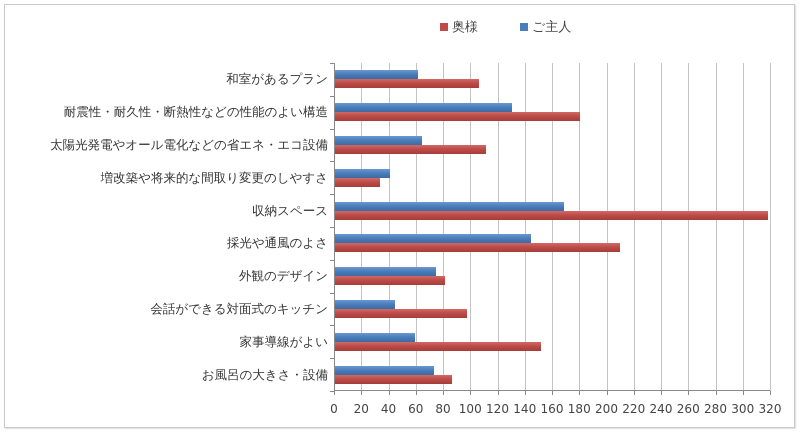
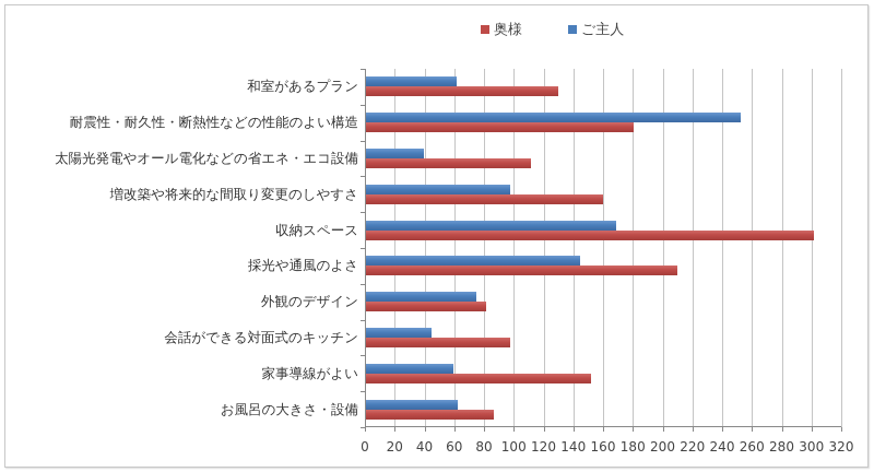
奥様/和室があるプラン: 106 -> 129
ご主人/耐震性・耐久性・断熱性などの性能のよい構造: 130 -> 252
ご主人/太陽光発電やオール電化などの省エネ・エコ設備: 64 -> 39
奥様/増改築や将来的な間取り変更のしやすさ: 33 -> 159
ご主人/増改築や将来的な間取り変更のしやすさ: 40 -> 97
奥様/収納スペース: 318 -> 301
ご主人/お風呂の大きさ・設備: 73 -> 62
